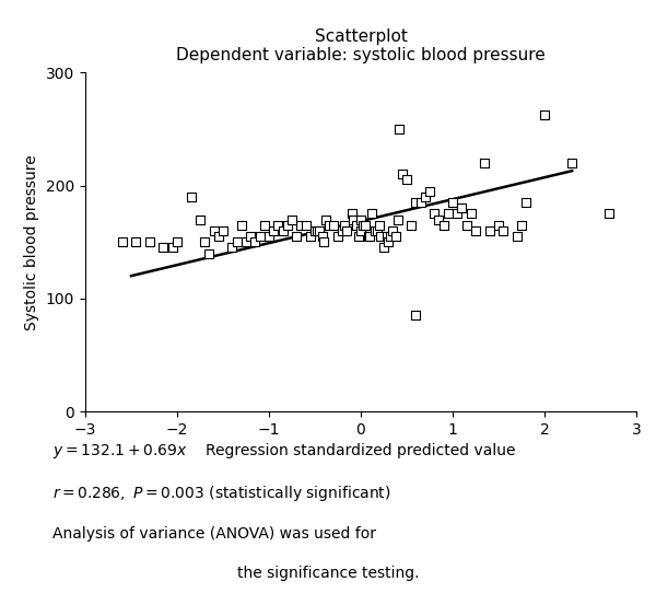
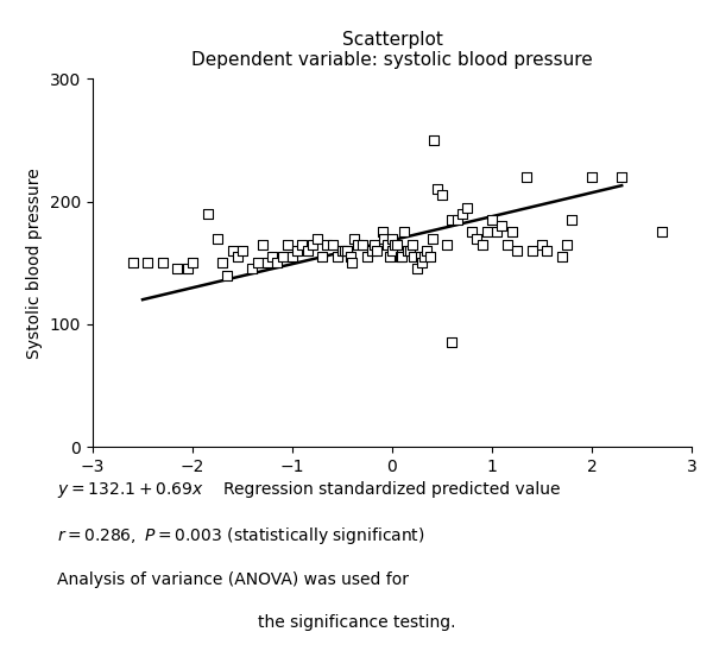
2: 263 -> 220
